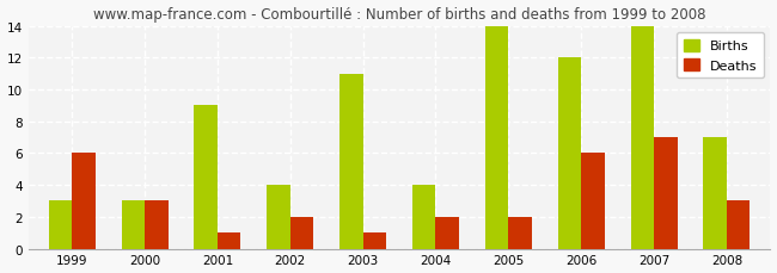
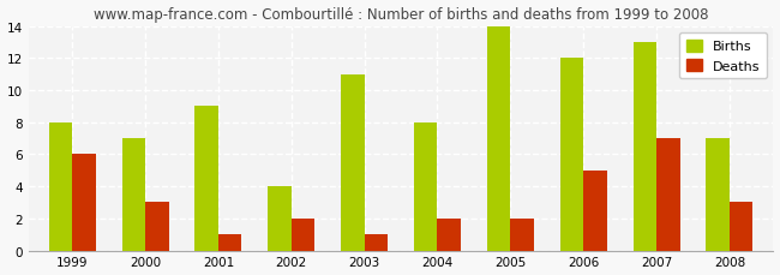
Births/1999: 3 -> 8
Births/2000: 3 -> 7
Births/2004: 4 -> 8
Deaths/2006: 6 -> 5
Births/2007: 14 -> 13
